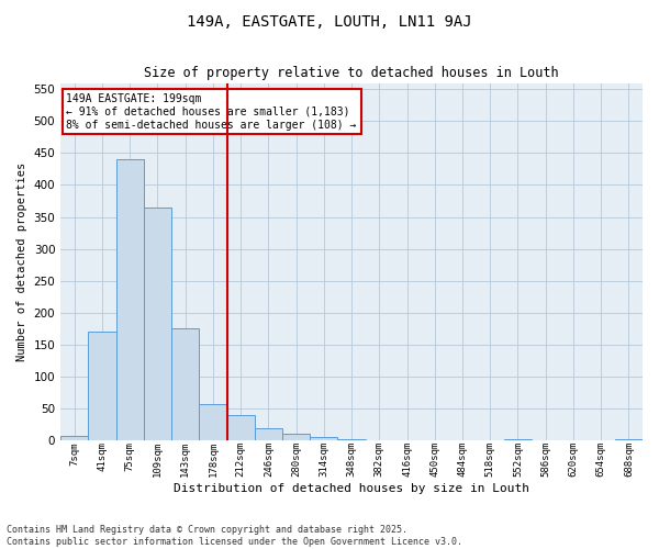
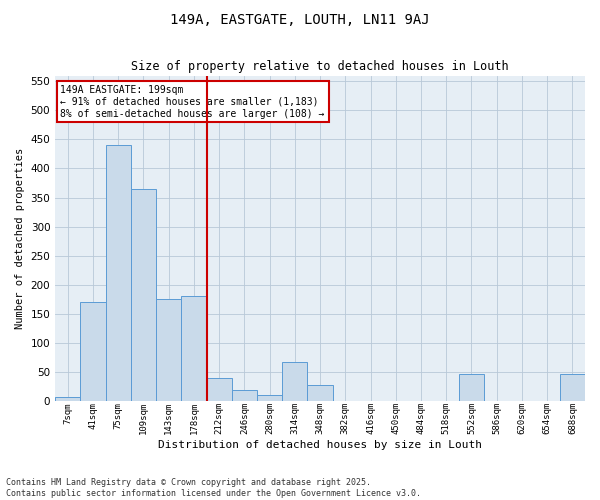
178sqm: 57 -> 180
314sqm: 4 -> 66
348sqm: 1 -> 28
552sqm: 1 -> 46
688sqm: 2 -> 46
